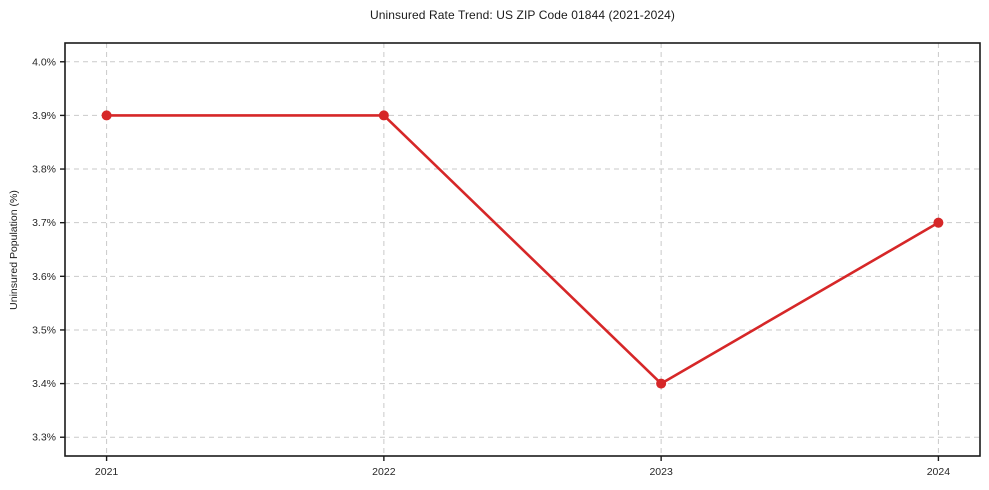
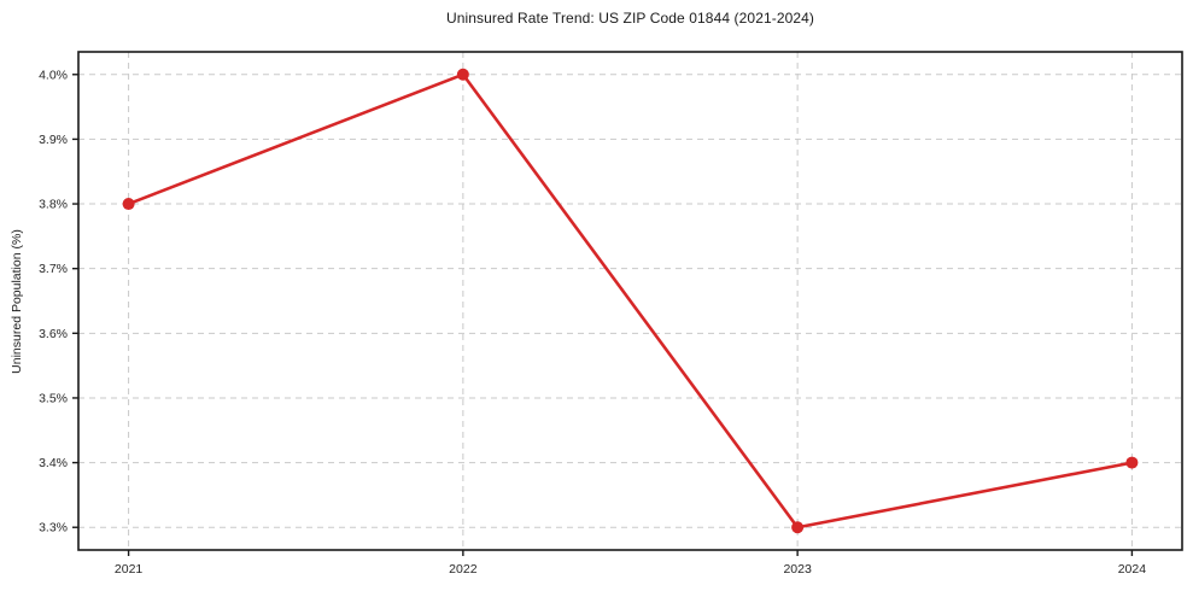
2021: 3.9% -> 3.8%
2022: 3.9% -> 4.0%
2023: 3.4% -> 3.3%
2024: 3.7% -> 3.4%
